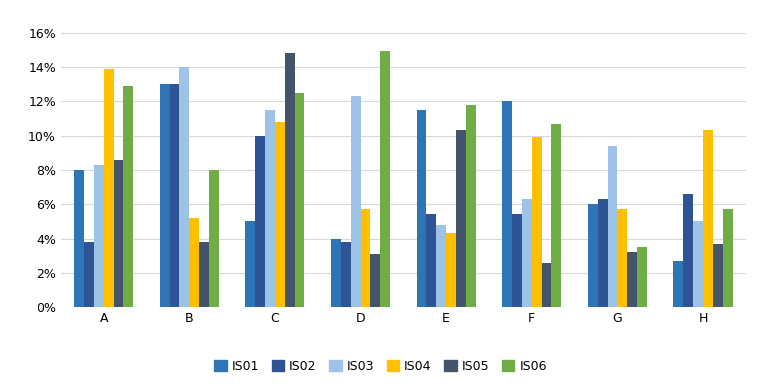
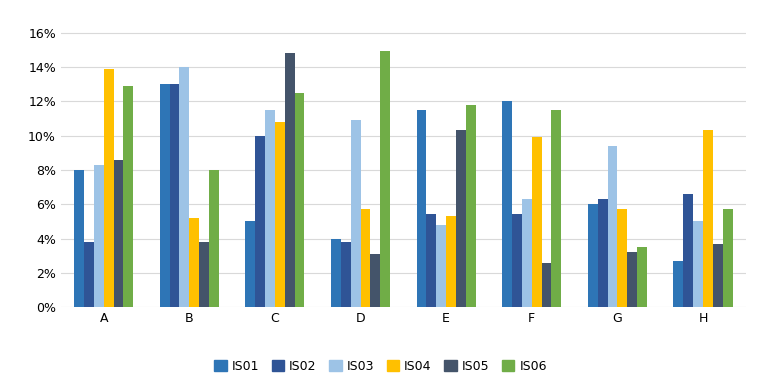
IS03/D: 12.3% -> 10.9%
IS04/E: 4.3% -> 5.3%
IS06/F: 10.7% -> 11.5%
